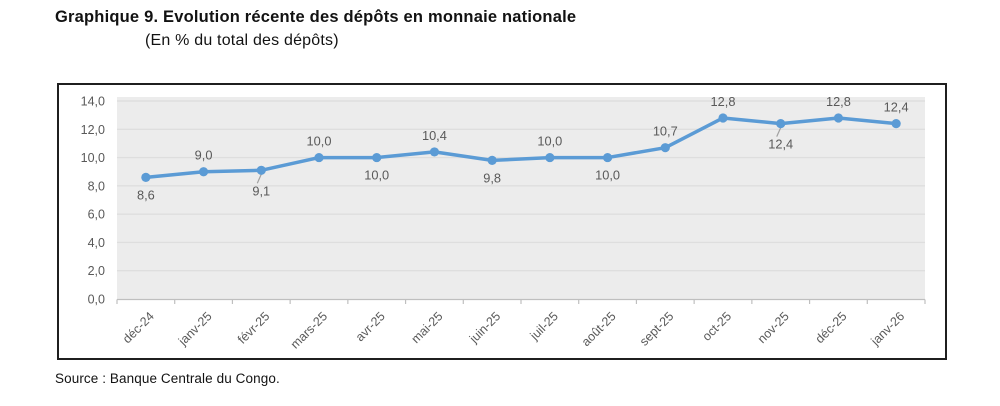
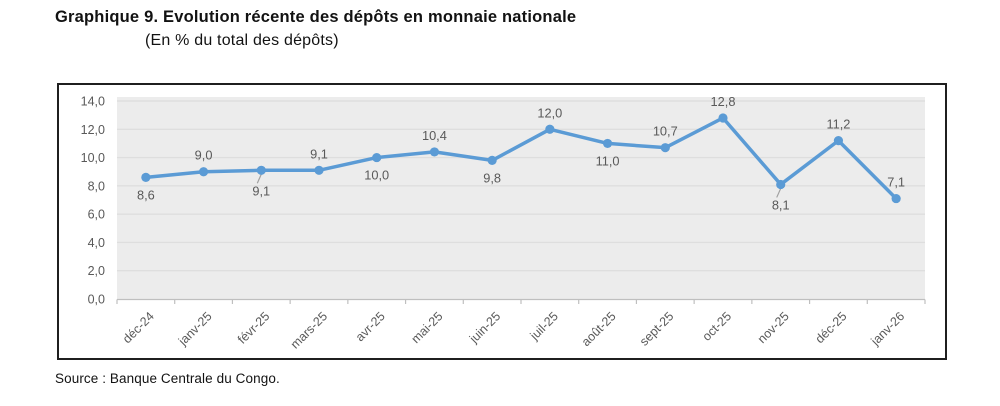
mars-25: 10,0 -> 9,1
juil-25: 10,0 -> 12,0
août-25: 10,0 -> 11,0
nov-25: 12,4 -> 8,1
déc-25: 12,8 -> 11,2
janv-26: 12,4 -> 7,1
